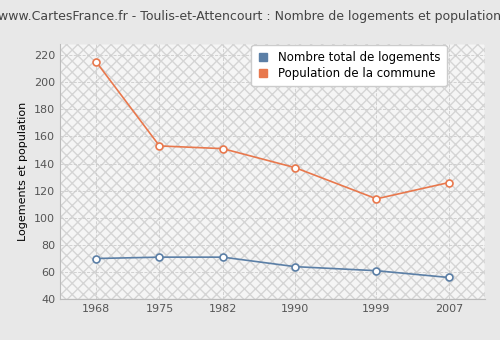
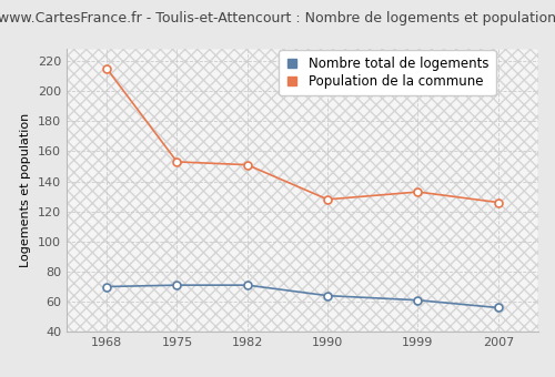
Population de la commune/1990: 137 -> 128
Population de la commune/1999: 114 -> 133
